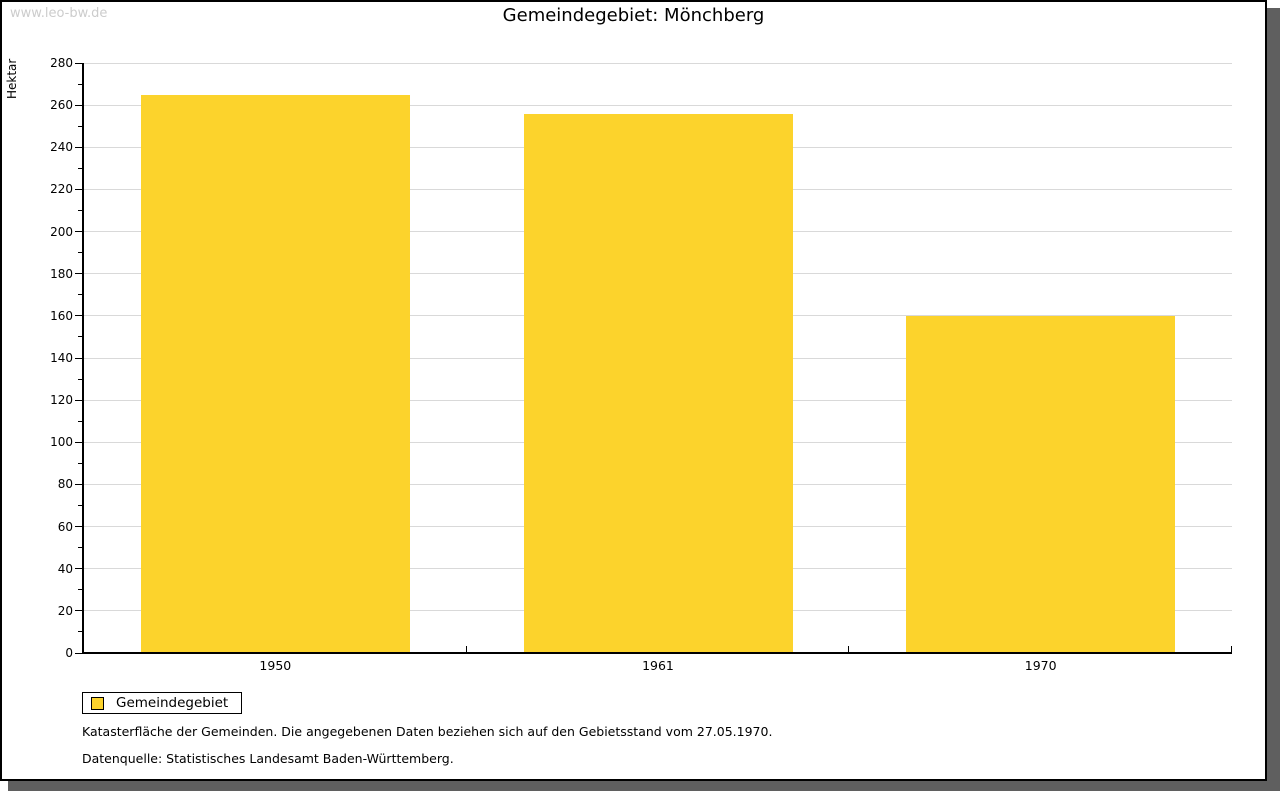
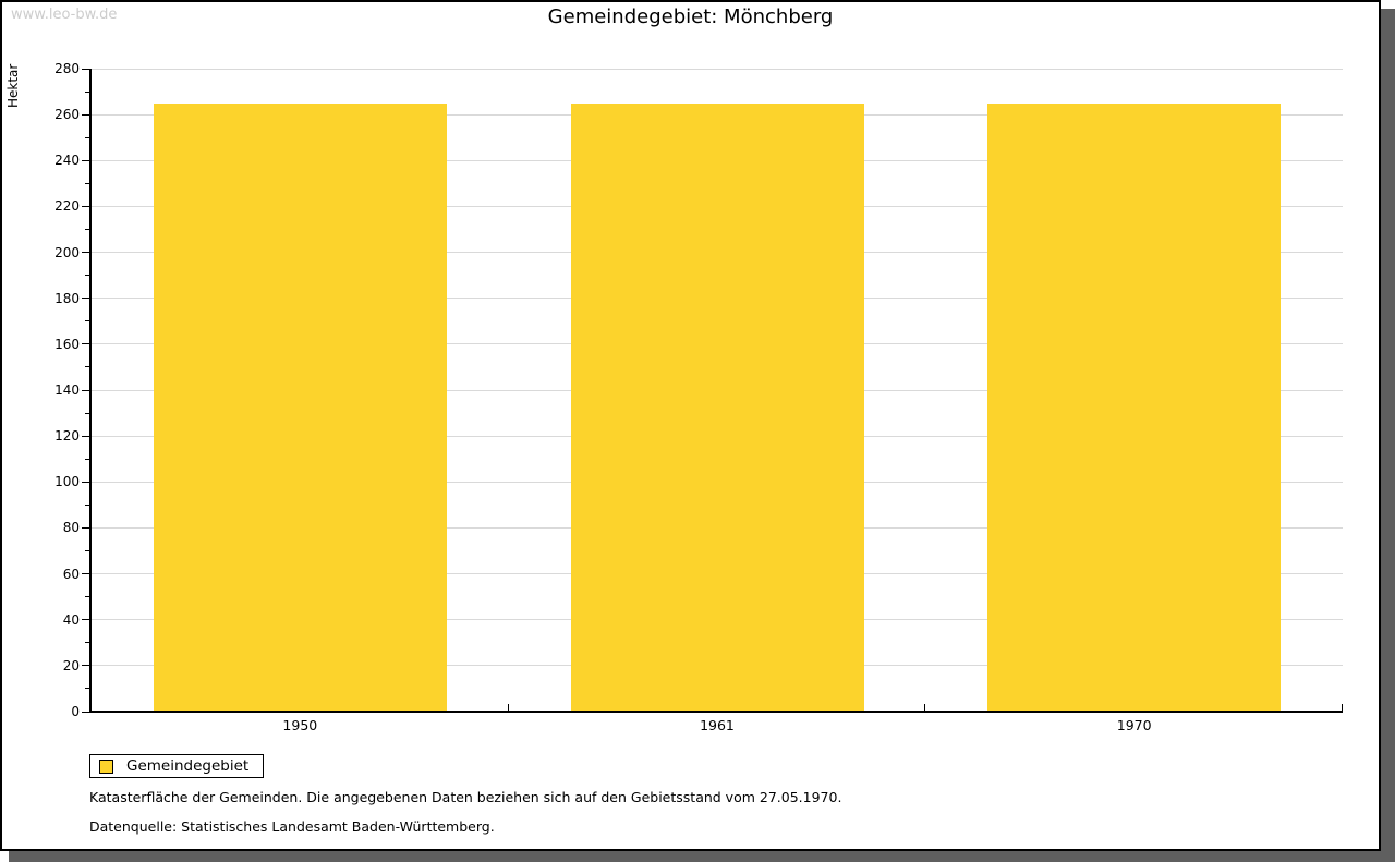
1961: 256 -> 265
1970: 160 -> 265
